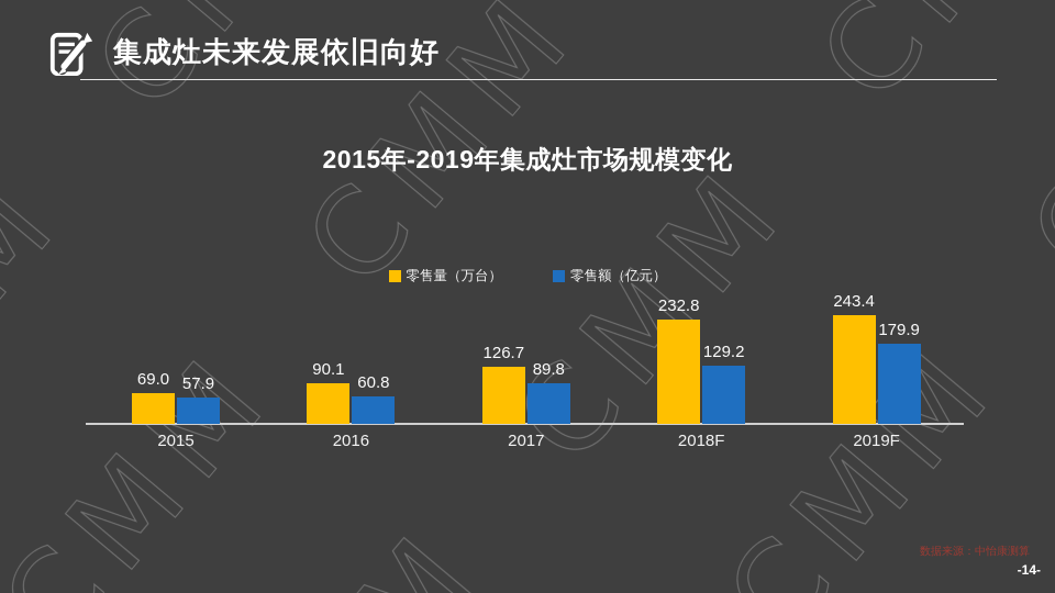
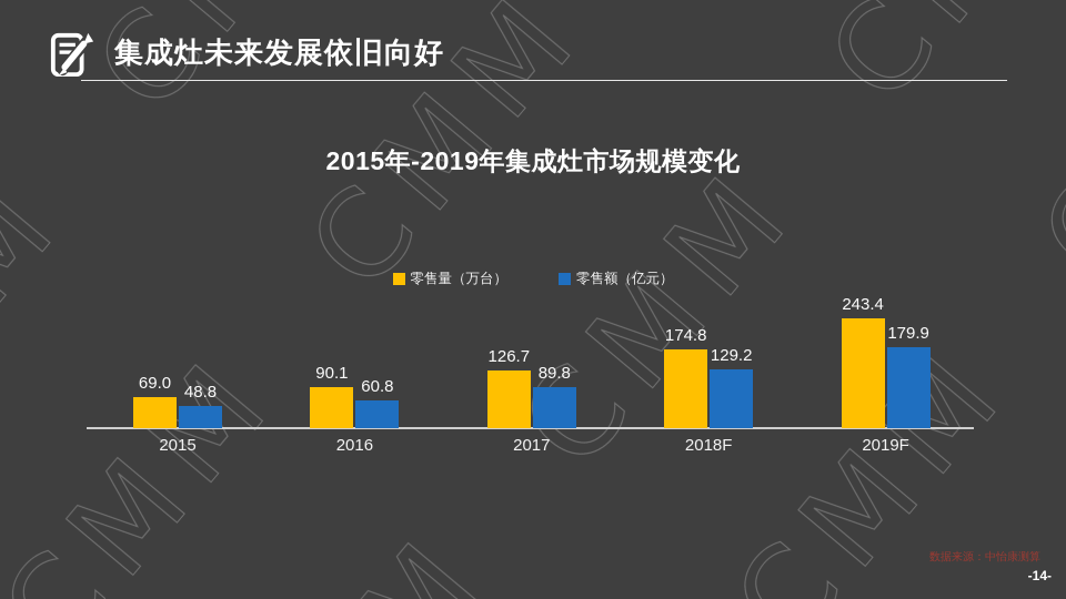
零售额（亿元）/2015: 57.9 -> 48.8
零售量（万台）/2018F: 232.8 -> 174.8
